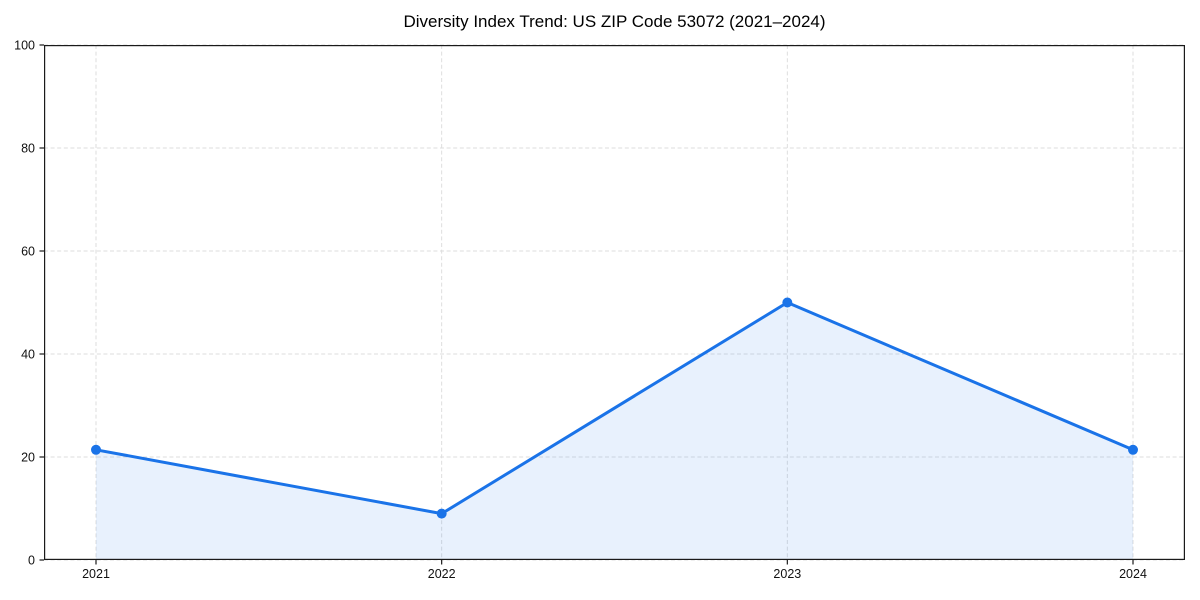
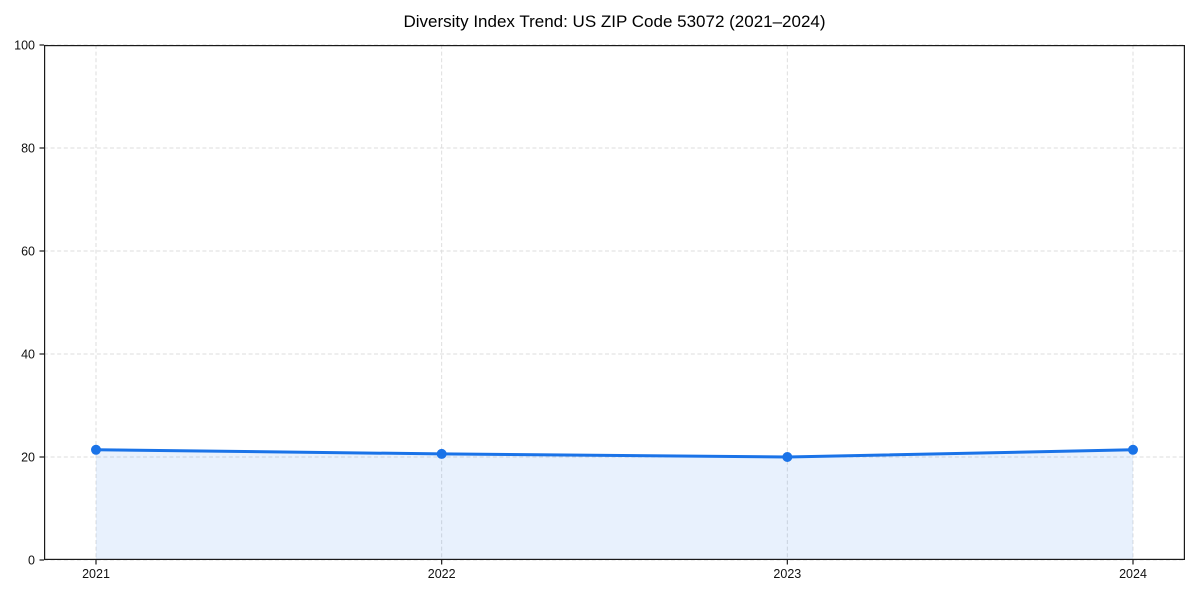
2022: 9 -> 21
2023: 50 -> 20
